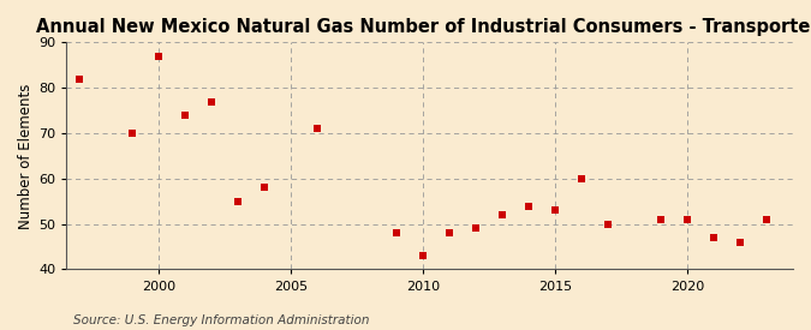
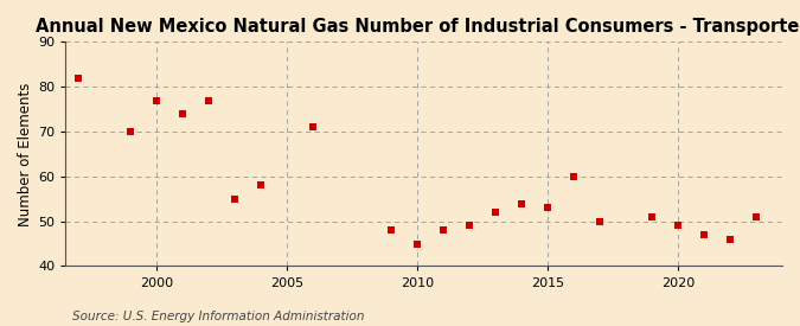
2000: 87 -> 77
2010: 43 -> 45
2020: 51 -> 49
